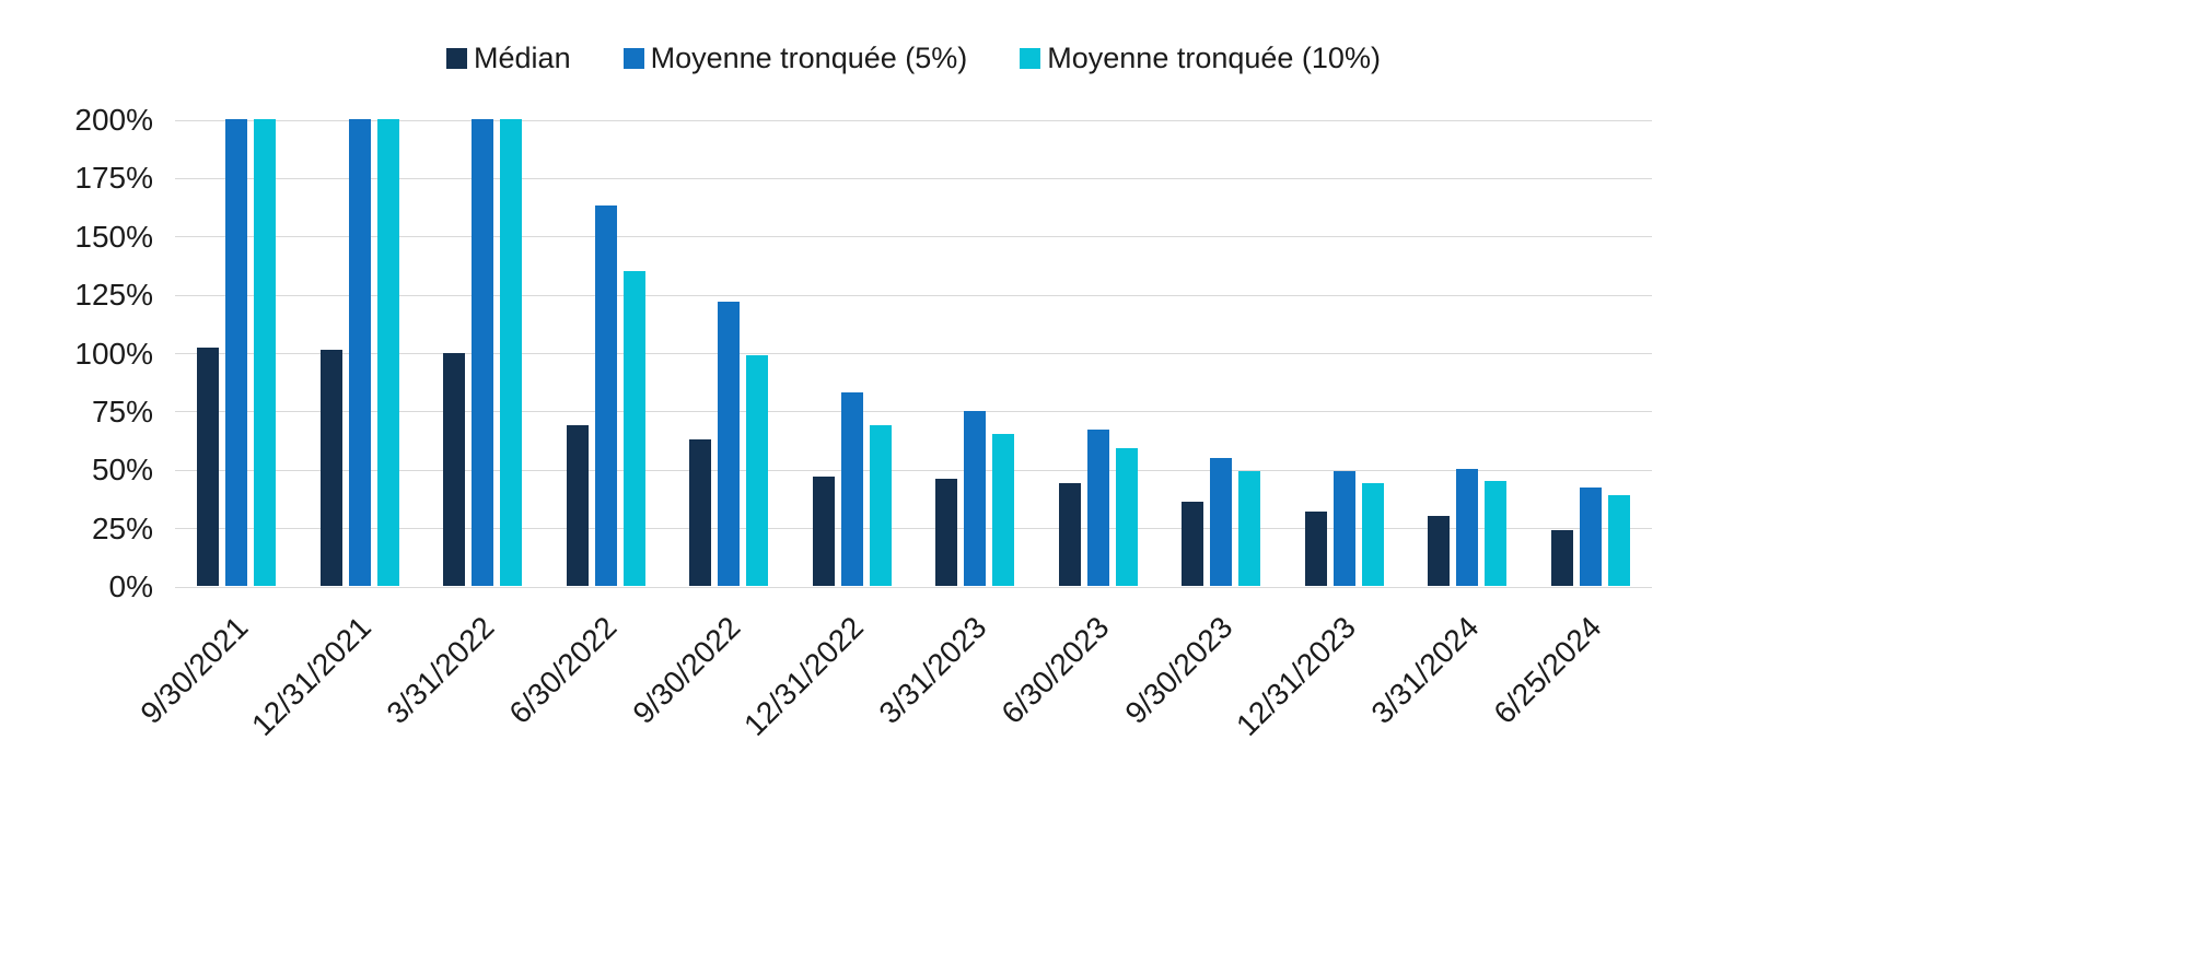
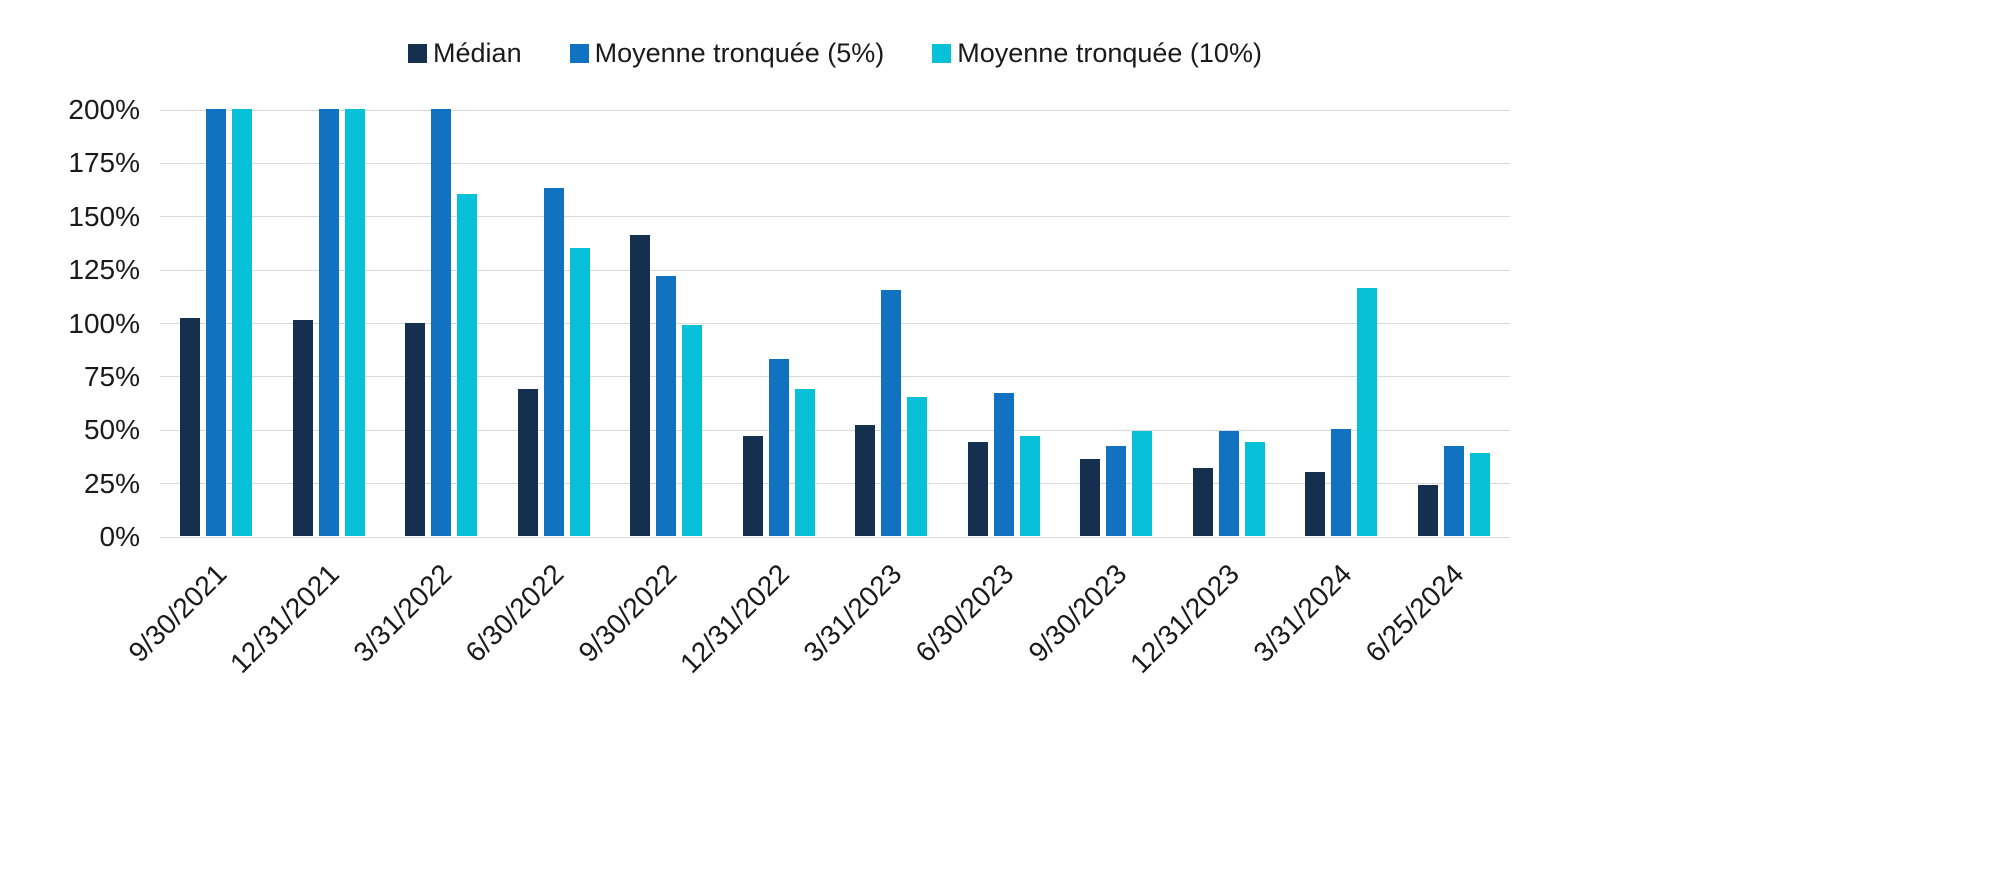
Moyenne tronquée (10%)/3/31/2022: 200% -> 160%
Médian/9/30/2022: 63% -> 141%
Médian/3/31/2023: 46% -> 52%
Moyenne tronquée (5%)/3/31/2023: 75% -> 115%
Moyenne tronquée (10%)/6/30/2023: 59% -> 47%
Moyenne tronquée (5%)/9/30/2023: 55% -> 42%
Moyenne tronquée (10%)/3/31/2024: 45% -> 116%
